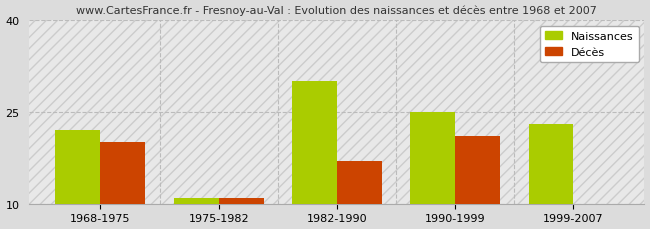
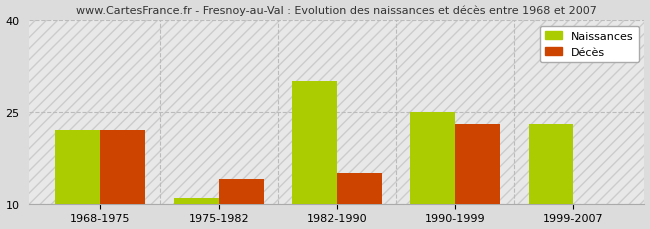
Décès/1968-1975: 20 -> 22
Décès/1975-1982: 11 -> 14
Décès/1982-1990: 17 -> 15
Décès/1990-1999: 21 -> 23
